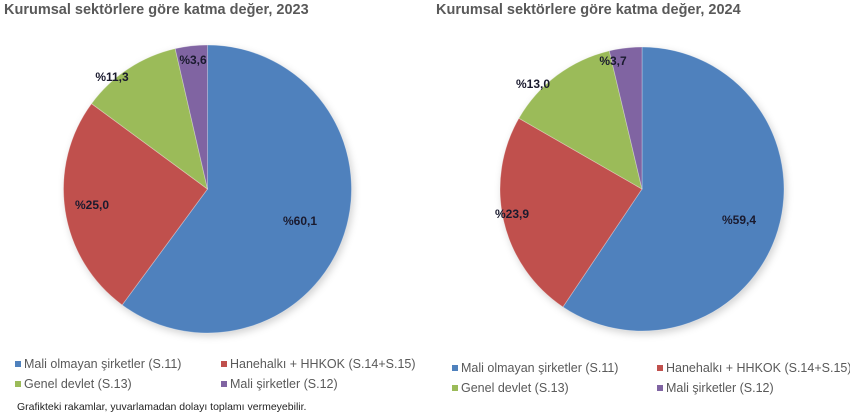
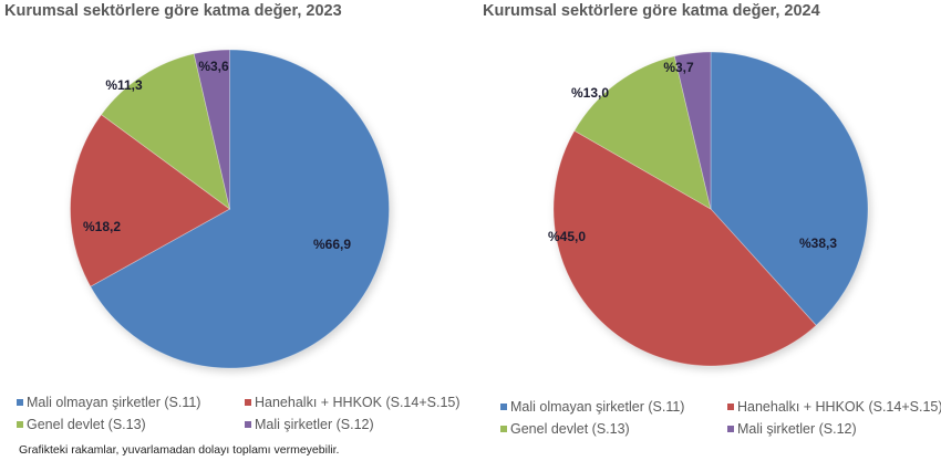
Kurumsal sektörlere göre katma değer, 2023/Mali olmayan şirketler (S.11): 60,1 -> 66,9
Kurumsal sektörlere göre katma değer, 2023/Hanehalkı + HHKOK (S.14+S.15): 25,0 -> 18,2
Kurumsal sektörlere göre katma değer, 2024/Mali olmayan şirketler (S.11): 59,4 -> 38,3
Kurumsal sektörlere göre katma değer, 2024/Hanehalkı + HHKOK (S.14+S.15): 23,9 -> 45,0
